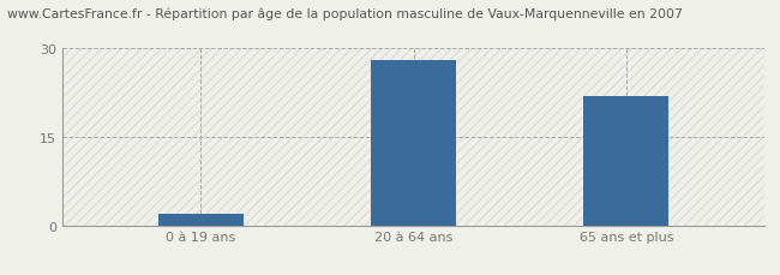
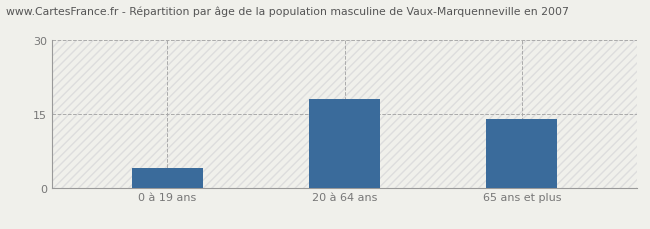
0 à 19 ans: 2 -> 4
20 à 64 ans: 28 -> 18
65 ans et plus: 22 -> 14
